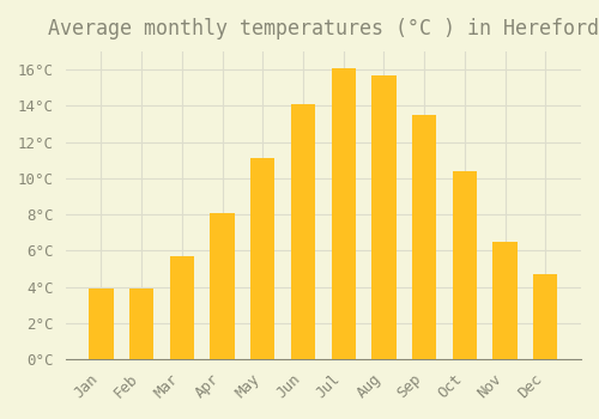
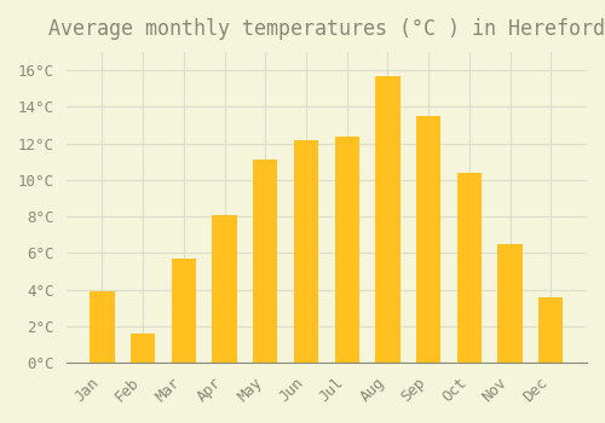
Feb: 3.9°C -> 1.6°C
Jun: 14.1°C -> 12.2°C
Jul: 16.1°C -> 12.4°C
Dec: 4.7°C -> 3.6°C
